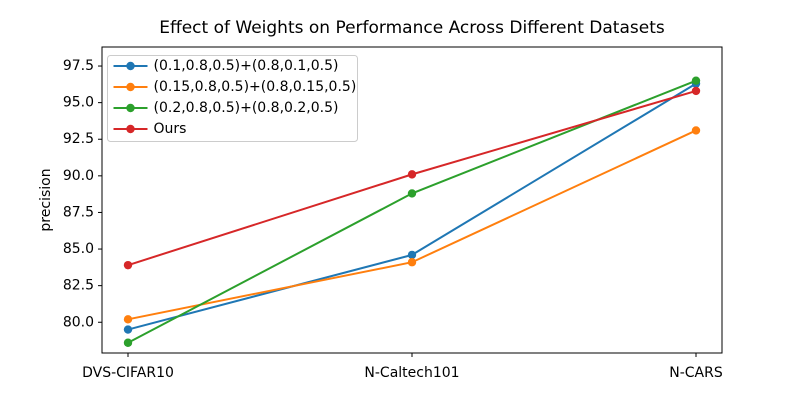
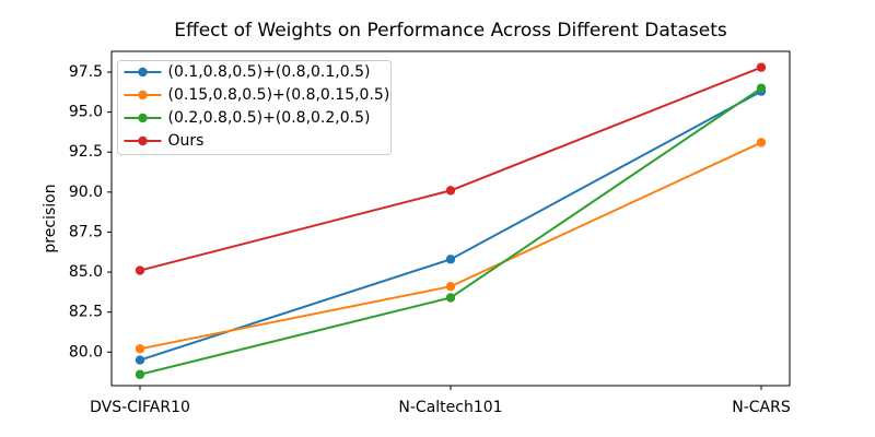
Ours/DVS-CIFAR10: 83.9 -> 85.1
(0.1,0.8,0.5)+(0.8,0.1,0.5)/N-Caltech101: 84.6 -> 85.8
(0.2,0.8,0.5)+(0.8,0.2,0.5)/N-Caltech101: 88.8 -> 83.4
Ours/N-CARS: 95.8 -> 97.8
